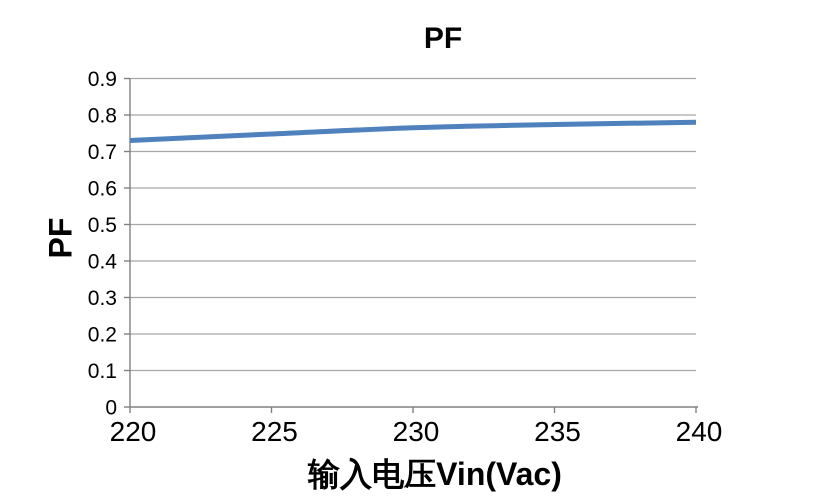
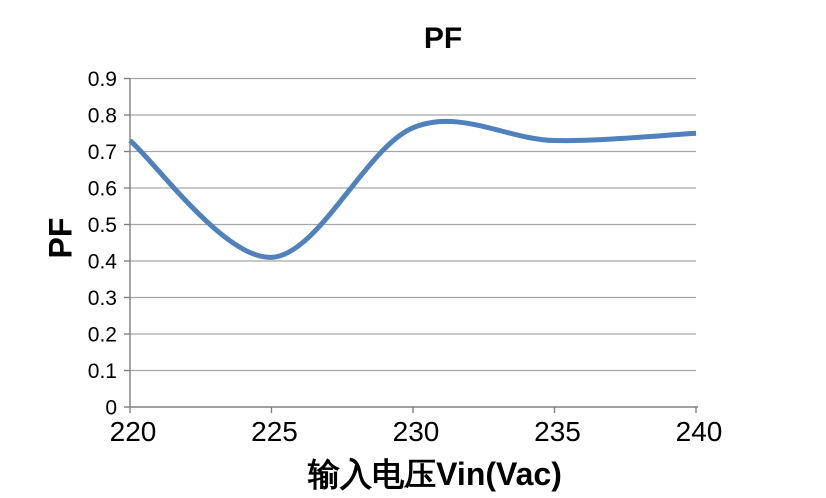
225: 0.75 -> 0.41
235: 0.77 -> 0.73
240: 0.78 -> 0.75
